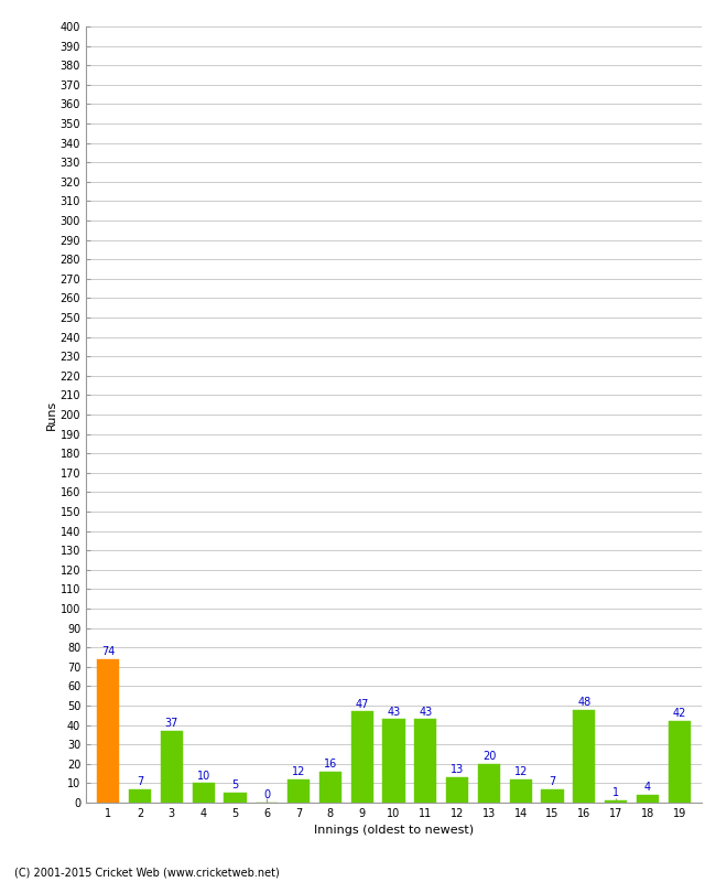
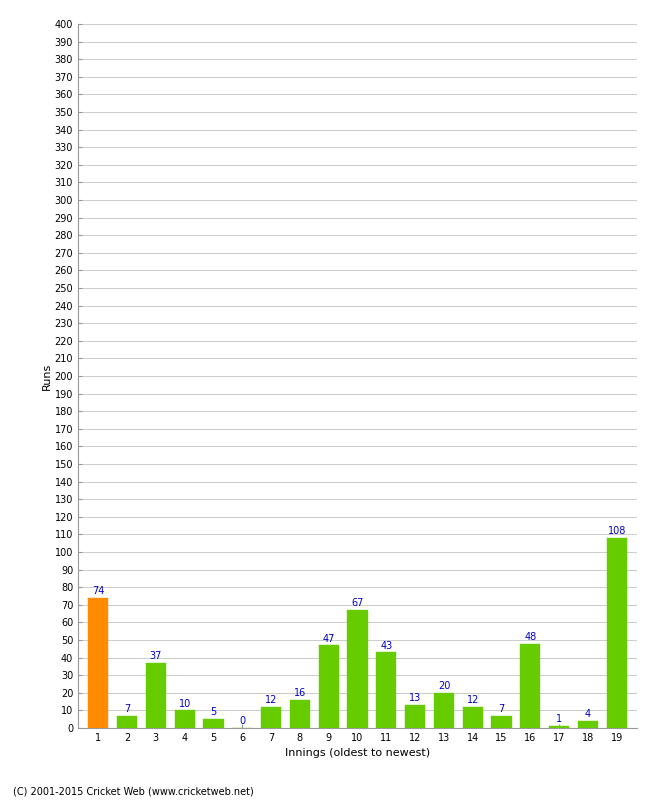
10: 43 -> 67
19: 42 -> 108
